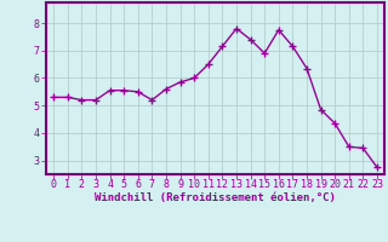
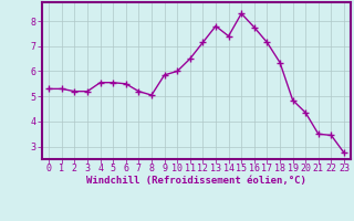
8: 5.60 -> 5.05
15: 6.90 -> 8.30
